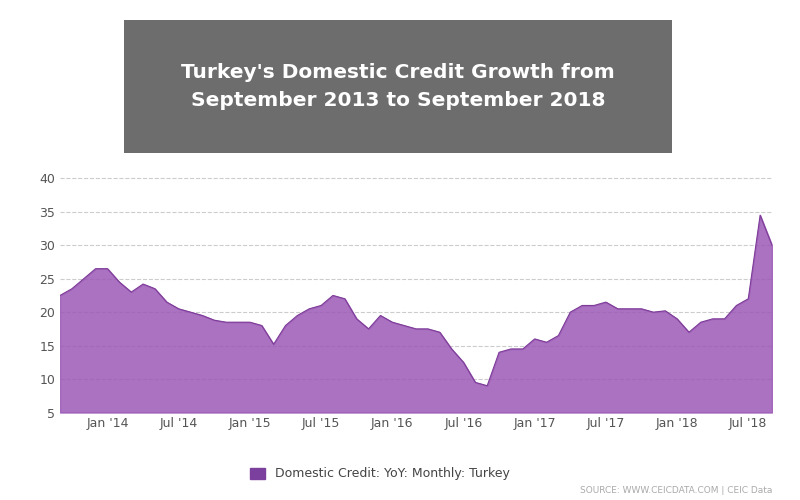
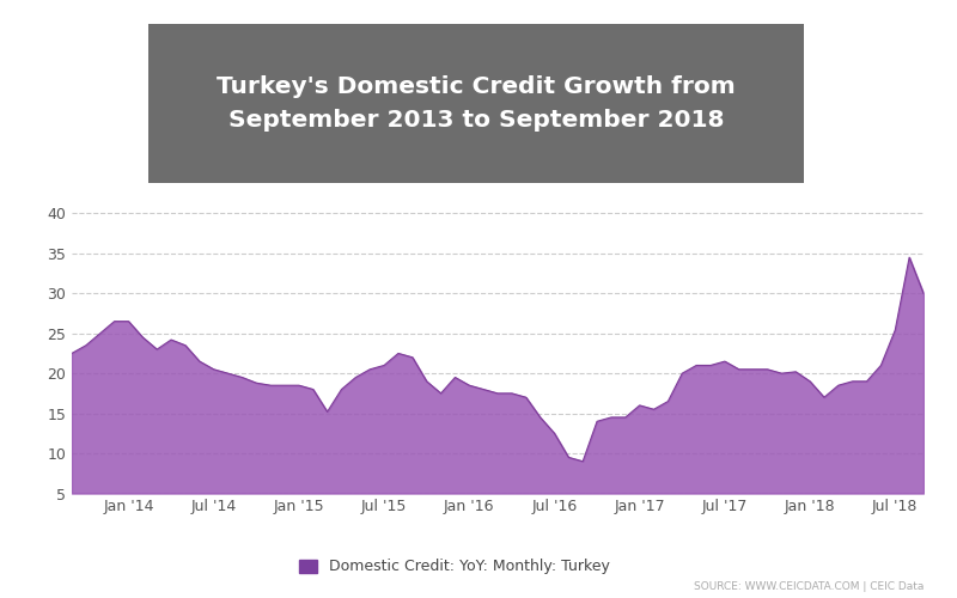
Jul '18: 22.0 -> 25.4
